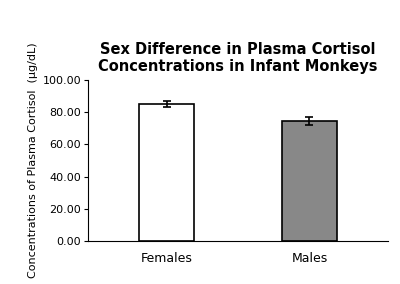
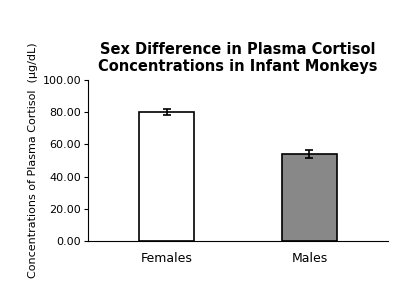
Females: 85 -> 80
Males: 74 -> 54
